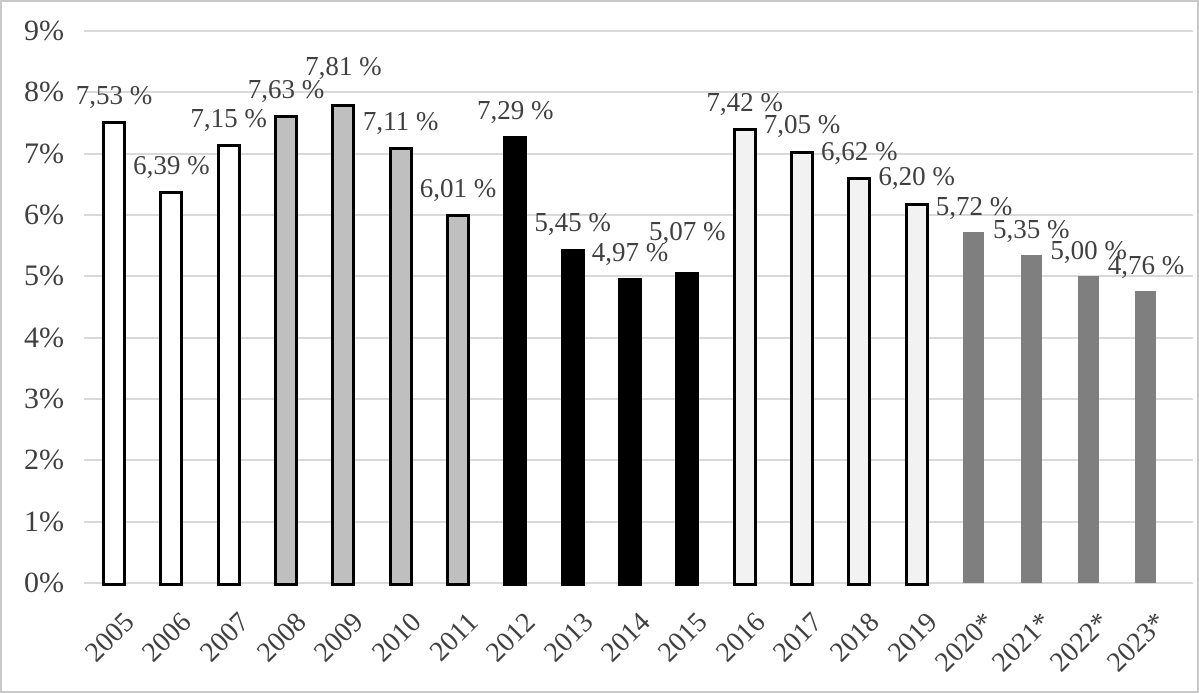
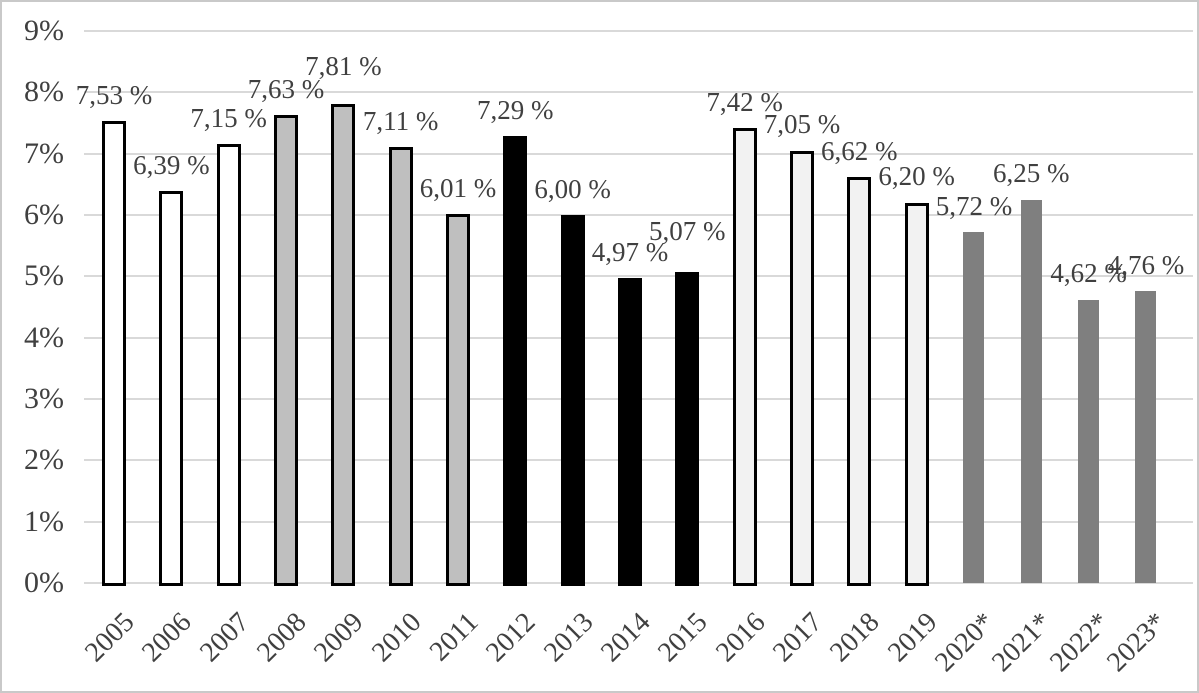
2013: 5,45 -> 6,00
2021*: 5,35 -> 6,25
2022*: 5,00 -> 4,62
